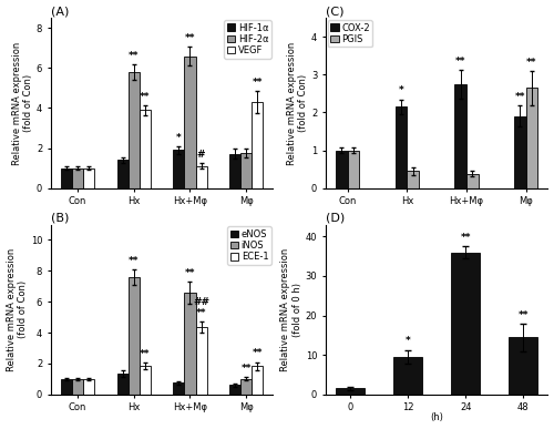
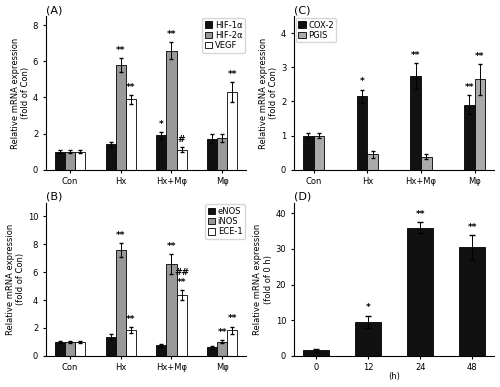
(D)/48: 14.5 -> 30.5
